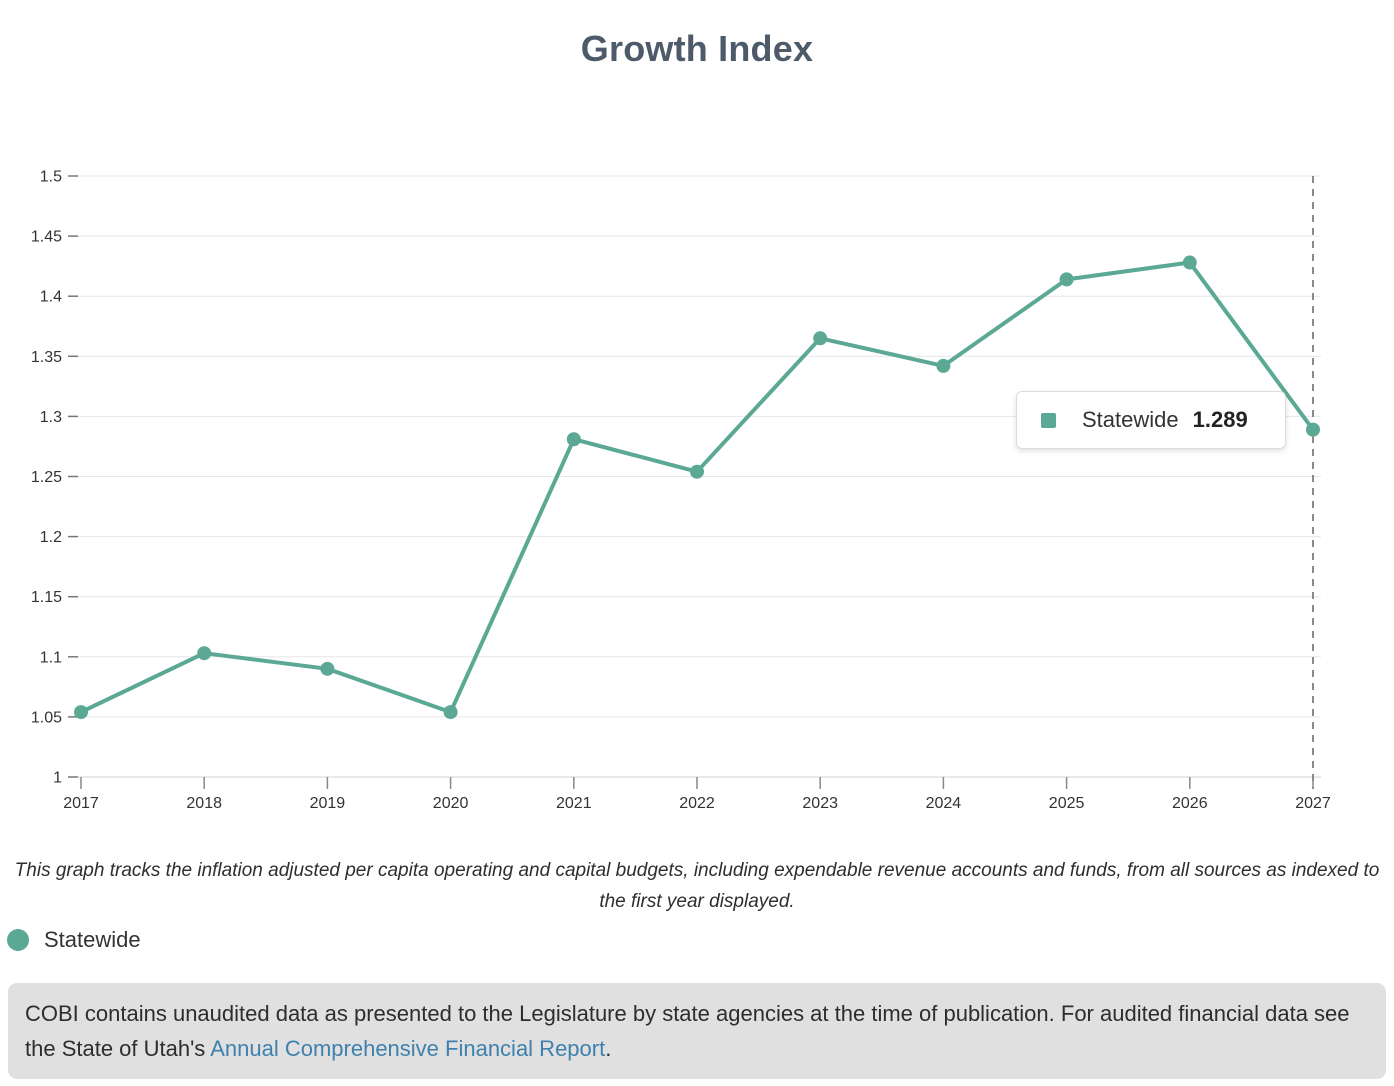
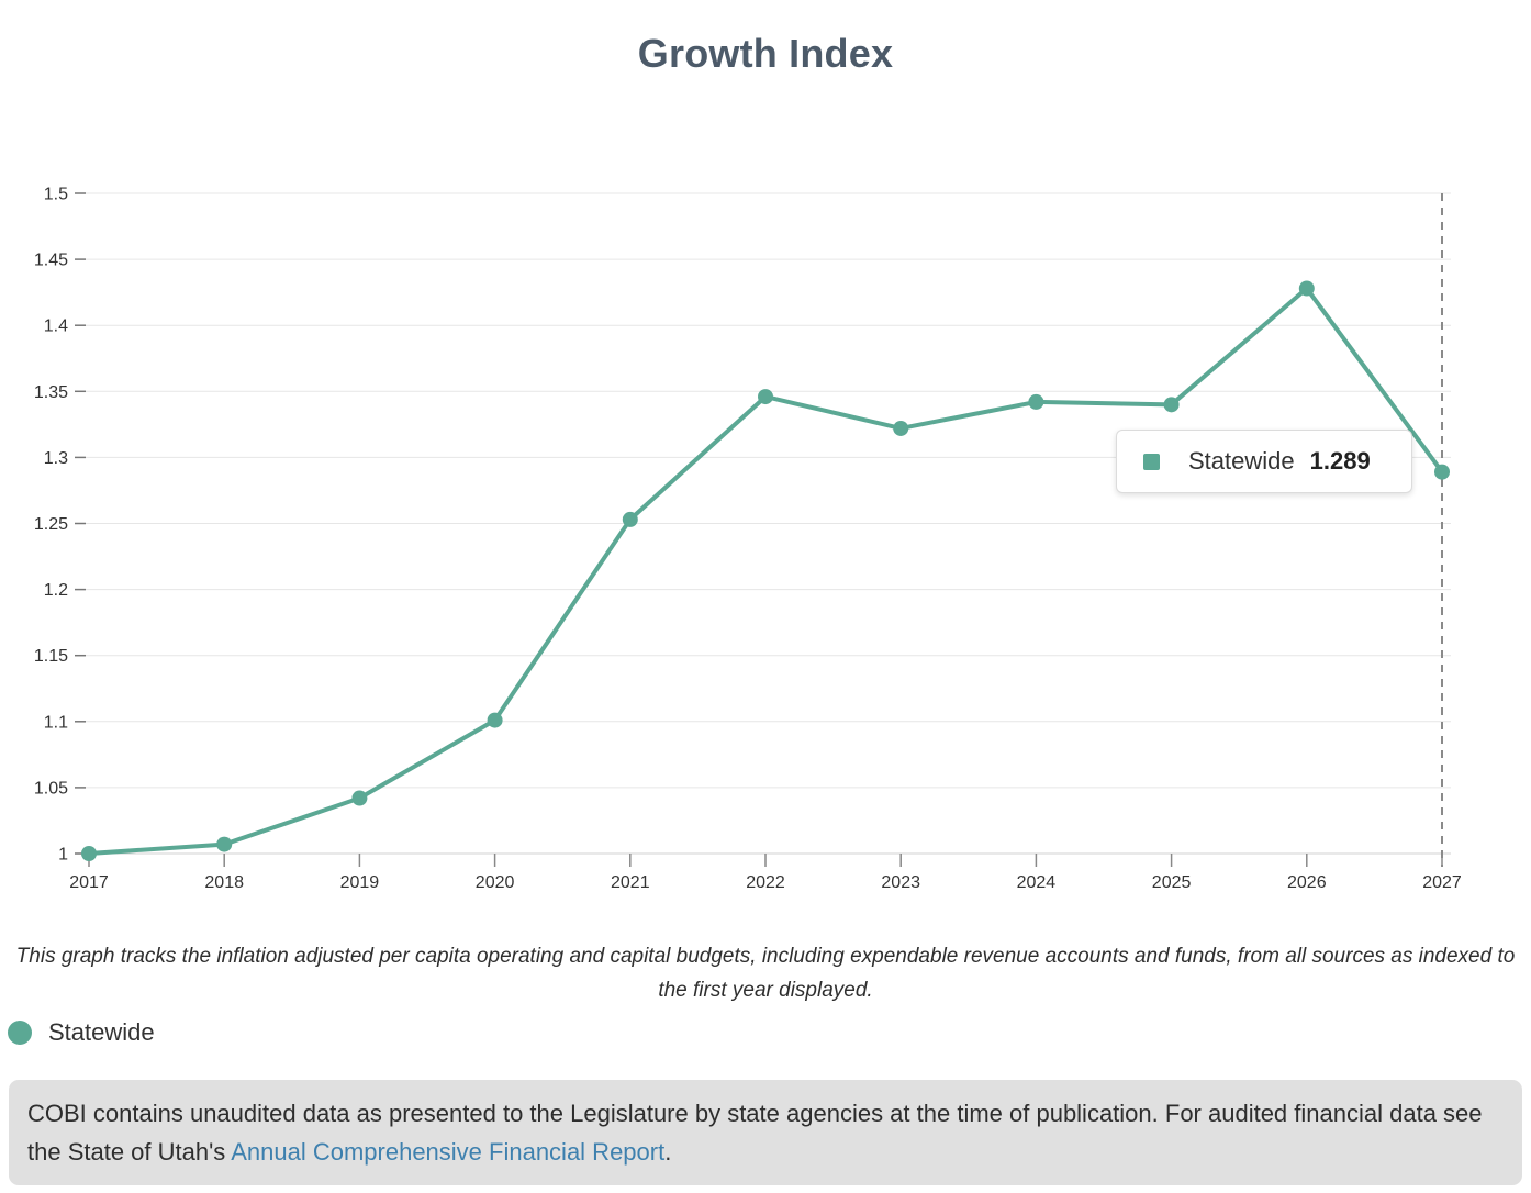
2017: 1.054 -> 1.000
2018: 1.103 -> 1.007
2019: 1.090 -> 1.042
2020: 1.054 -> 1.101
2021: 1.281 -> 1.253
2022: 1.254 -> 1.346
2023: 1.365 -> 1.322
2025: 1.414 -> 1.340
